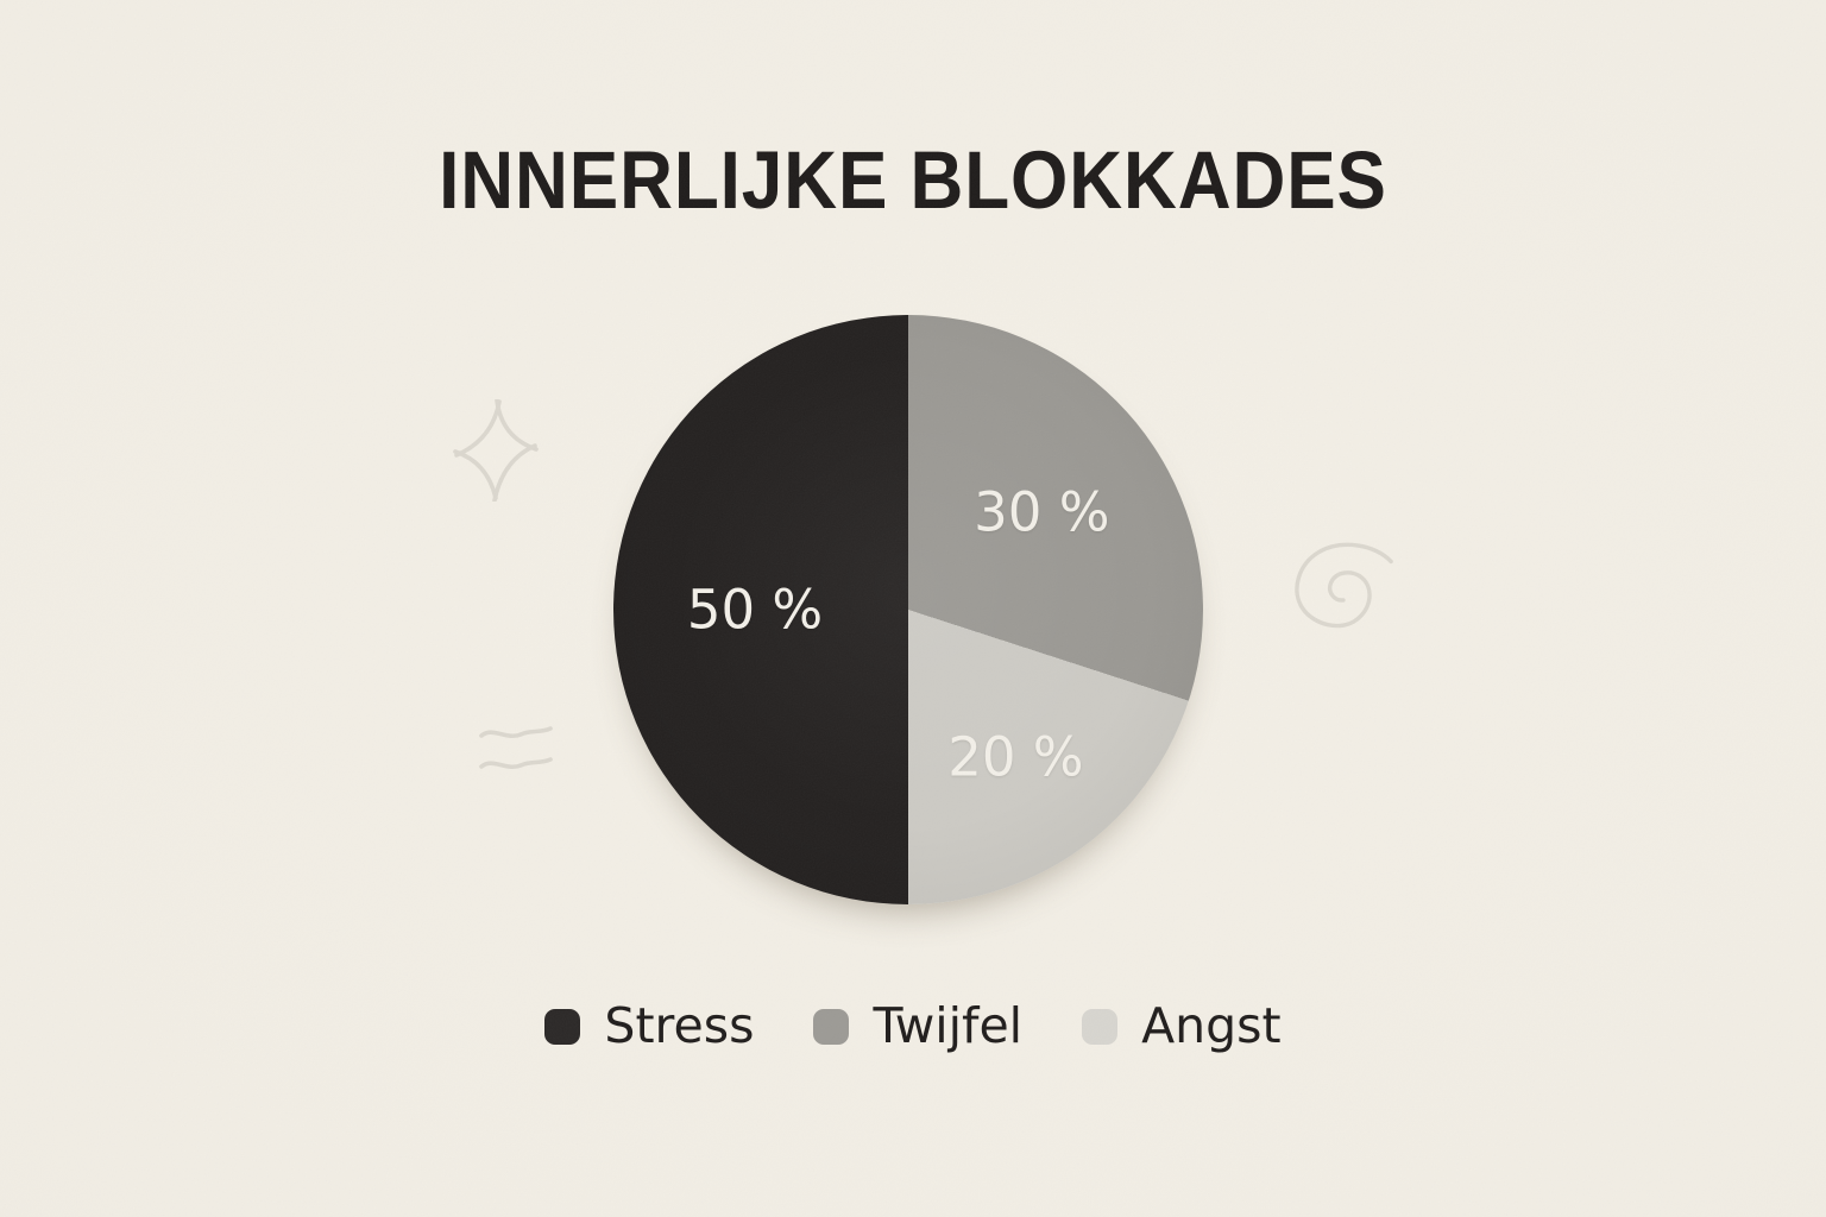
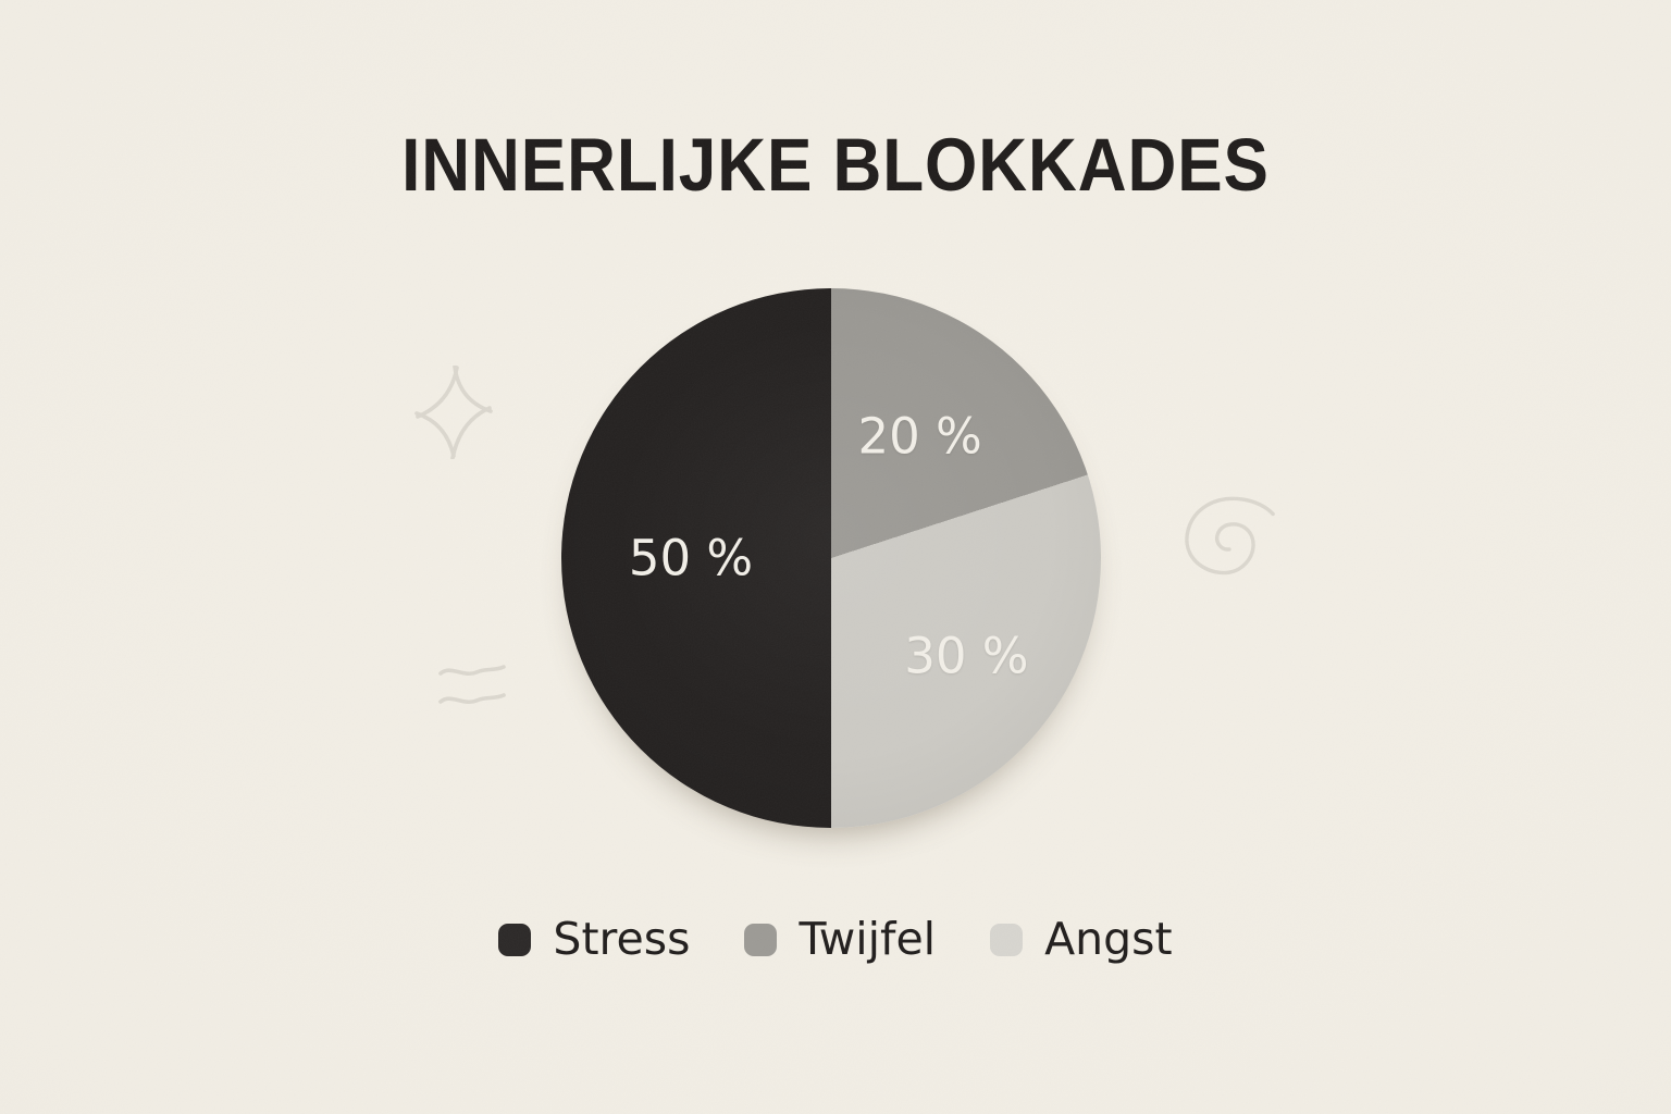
Twijfel: 30 -> 20
Angst: 20 -> 30
